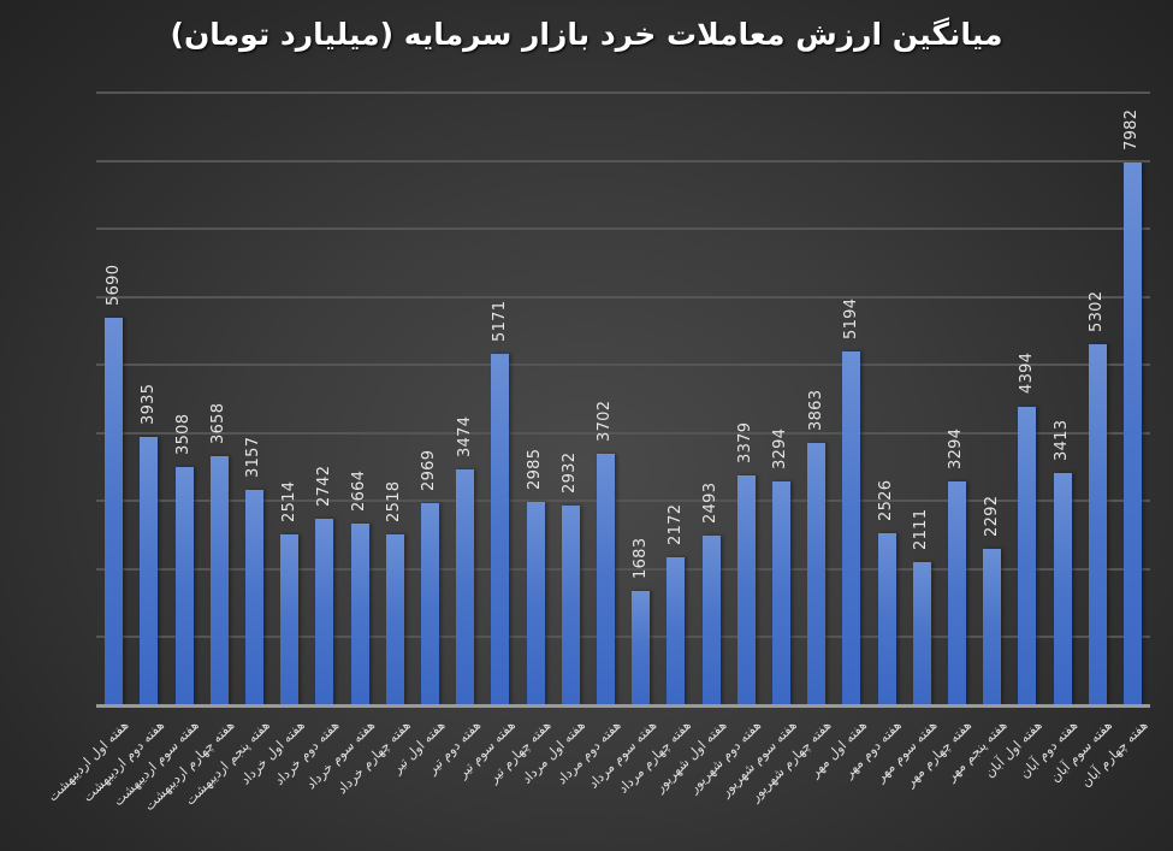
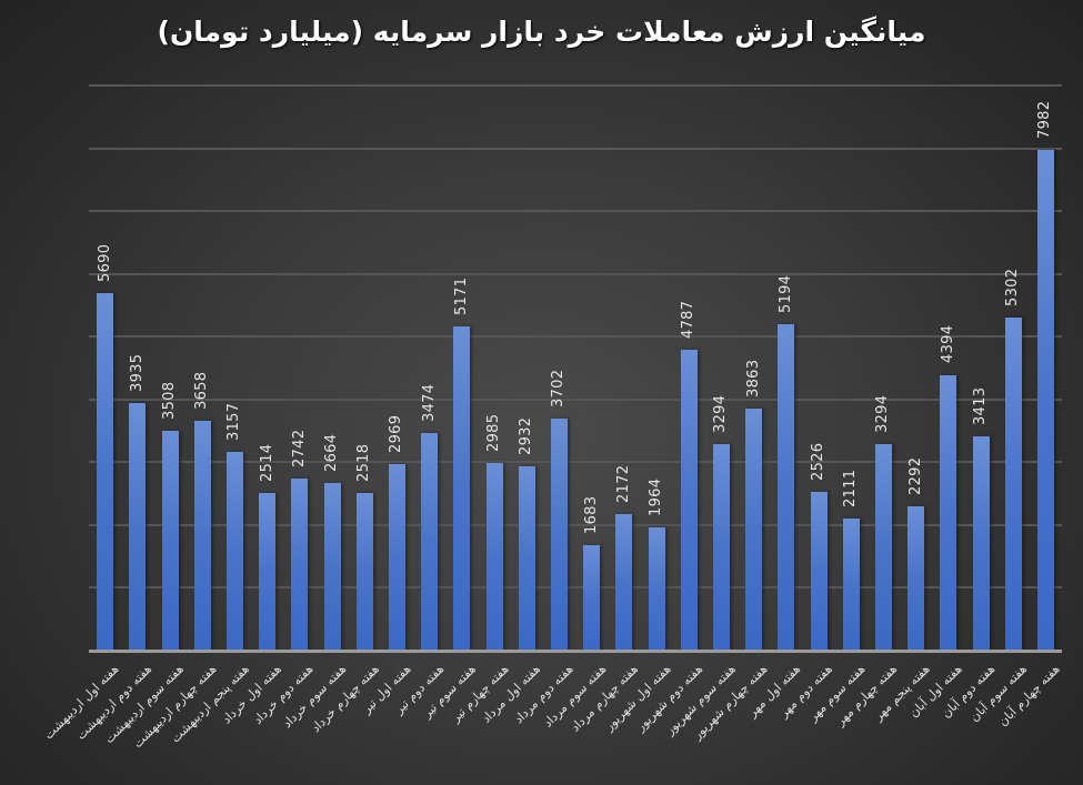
هفته اول شهریور: 2493 -> 1964
هفته دوم شهریور: 3379 -> 4787
